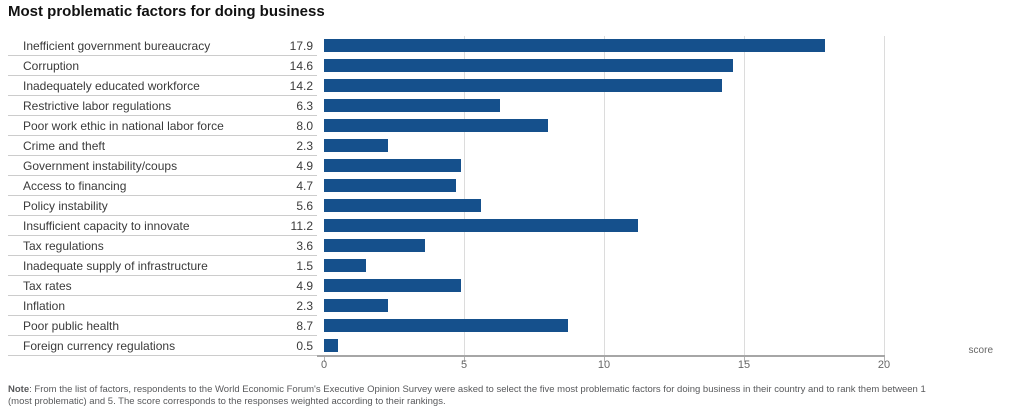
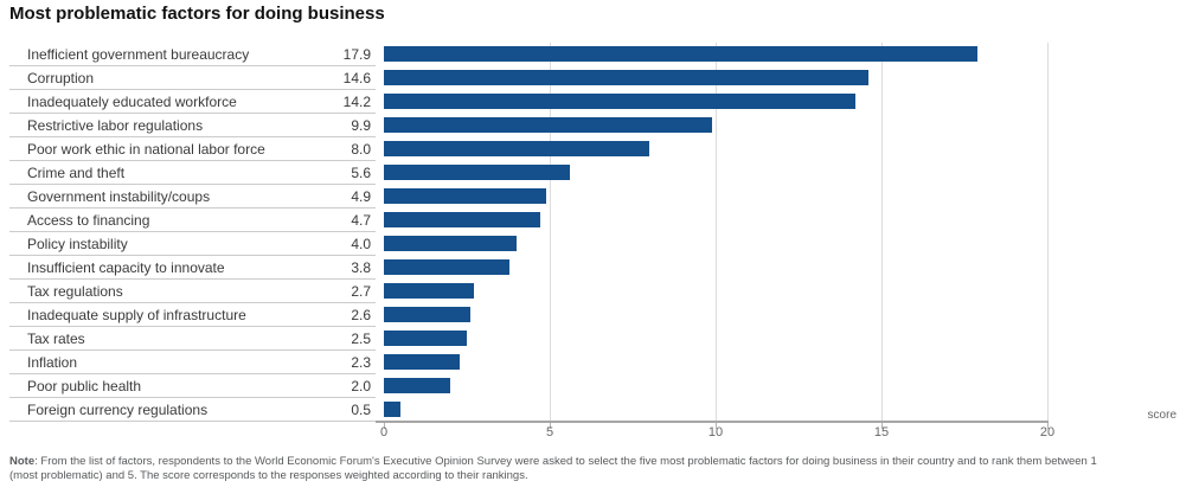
Restrictive labor regulations: 6.3 -> 9.9
Crime and theft: 2.3 -> 5.6
Policy instability: 5.6 -> 4.0
Insufficient capacity to innovate: 11.2 -> 3.8
Tax regulations: 3.6 -> 2.7
Inadequate supply of infrastructure: 1.5 -> 2.6
Tax rates: 4.9 -> 2.5
Poor public health: 8.7 -> 2.0
